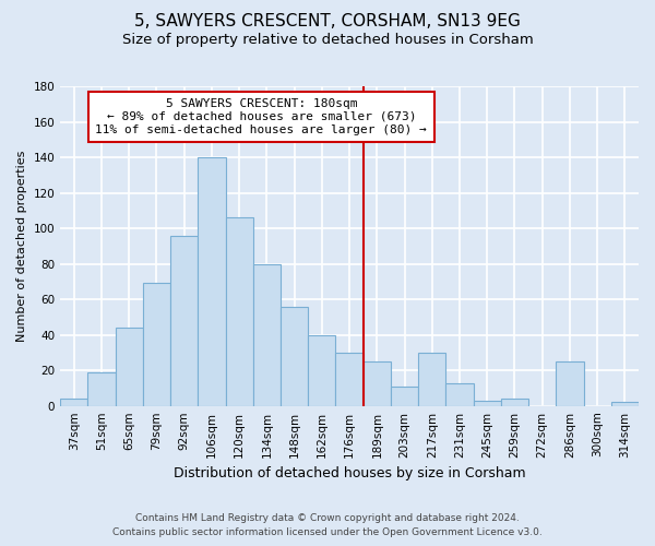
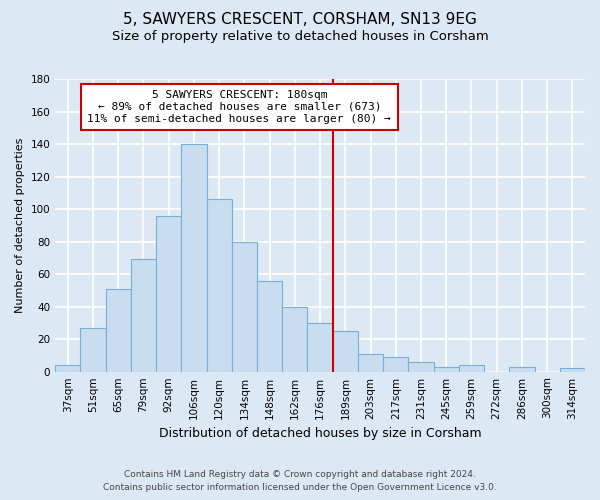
51sqm: 19 -> 27
65sqm: 44 -> 51
217sqm: 30 -> 9
231sqm: 13 -> 6
286sqm: 25 -> 3
